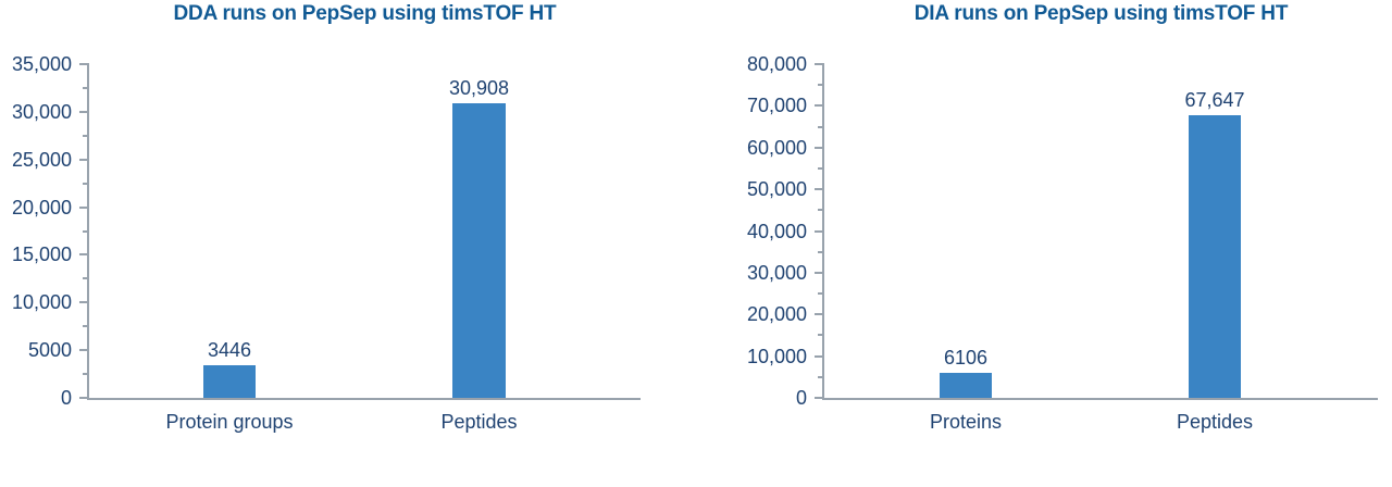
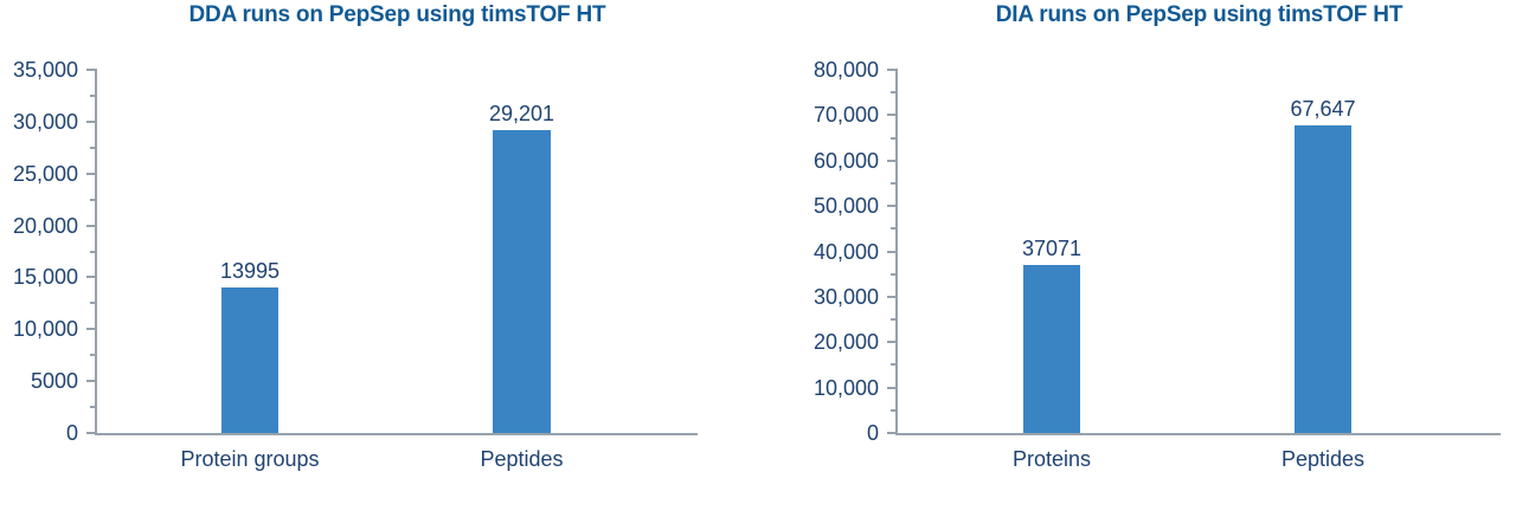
DDA runs on PepSep using timsTOF HT/Protein groups: 3446 -> 13995
DDA runs on PepSep using timsTOF HT/Peptides: 30,908 -> 29,201
DIA runs on PepSep using timsTOF HT/Proteins: 6106 -> 37071
